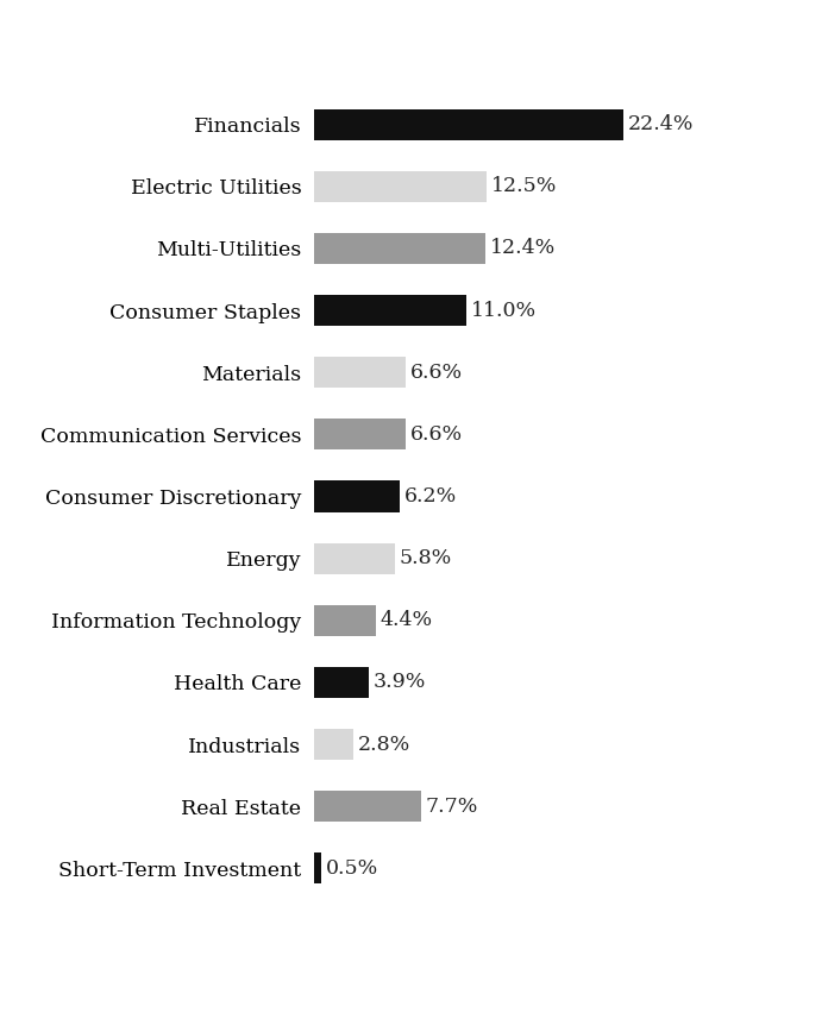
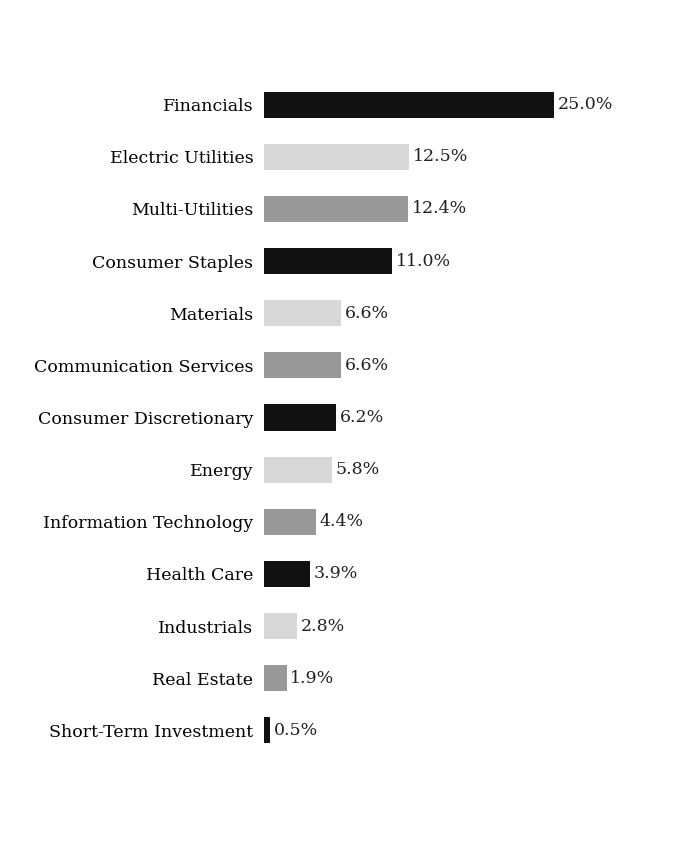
Financials: 22.4% -> 25.0%
Real Estate: 7.7% -> 1.9%
